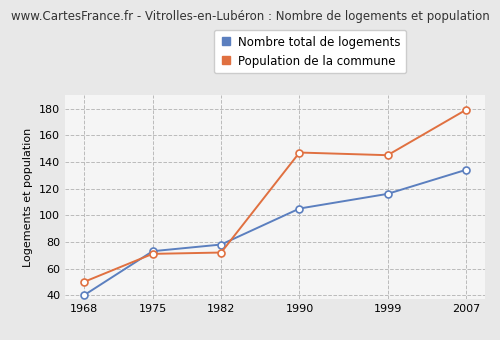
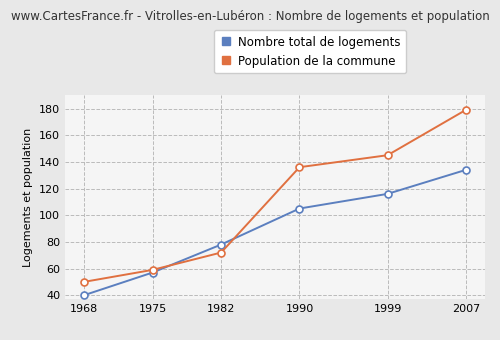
Nombre total de logements/1975: 73 -> 57
Population de la commune/1975: 71 -> 59
Population de la commune/1990: 147 -> 136
